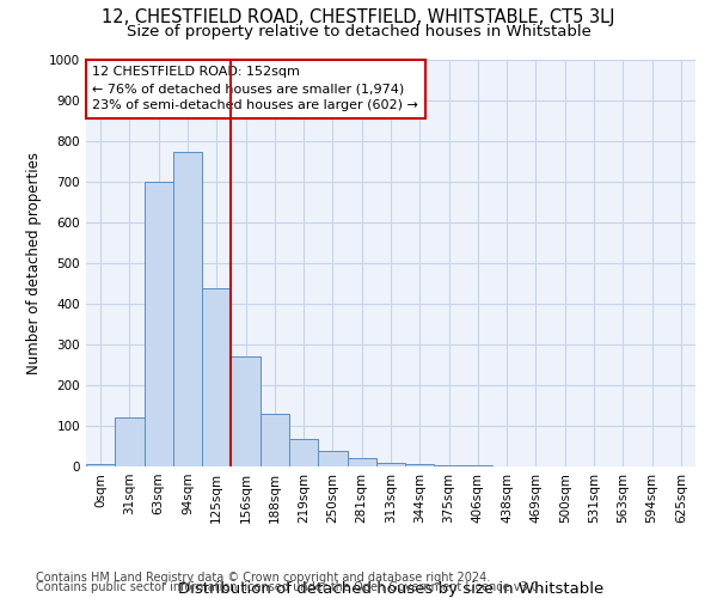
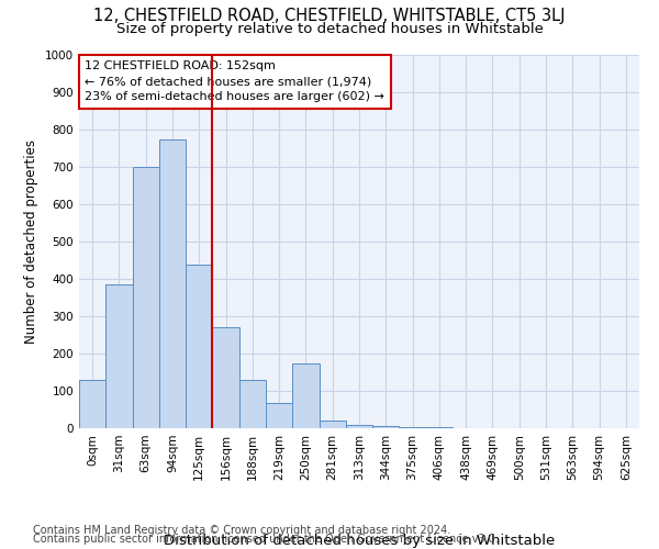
0sqm: 5 -> 130
31sqm: 122 -> 385
250sqm: 38 -> 175
